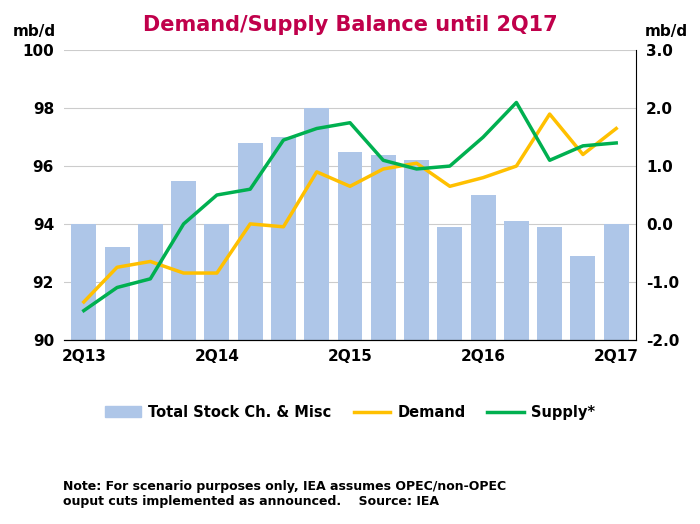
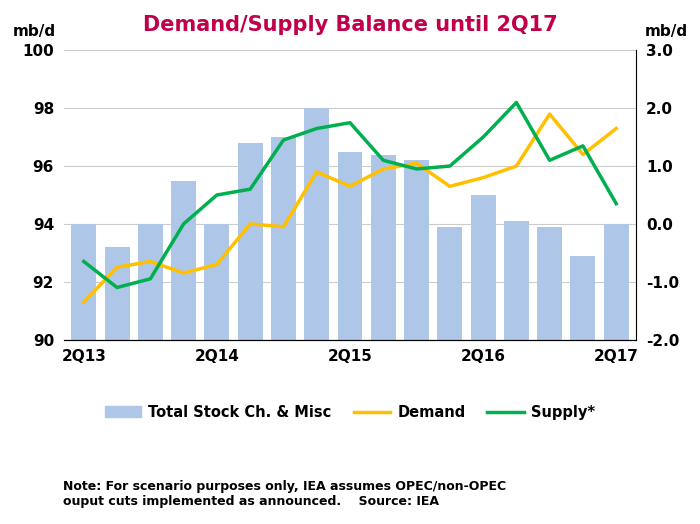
Supply*/2Q13: 91.0 -> 92.7
Demand/2Q14: 92.3 -> 92.6
Supply*/2Q17: 96.8 -> 94.7
